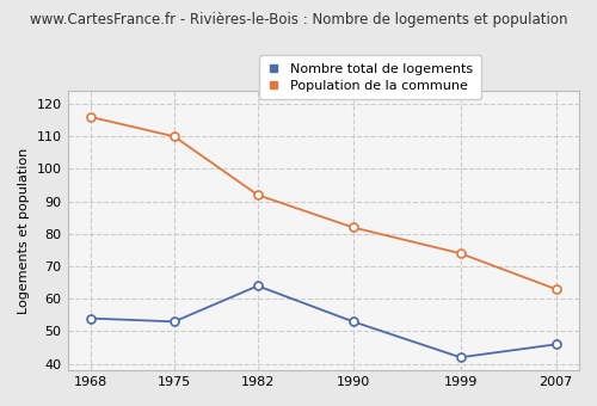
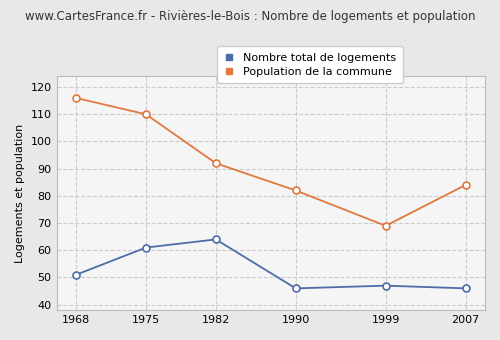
Nombre total de logements/1968: 54 -> 51
Nombre total de logements/1975: 53 -> 61
Nombre total de logements/1990: 53 -> 46
Nombre total de logements/1999: 42 -> 47
Population de la commune/1999: 74 -> 69
Population de la commune/2007: 63 -> 84
